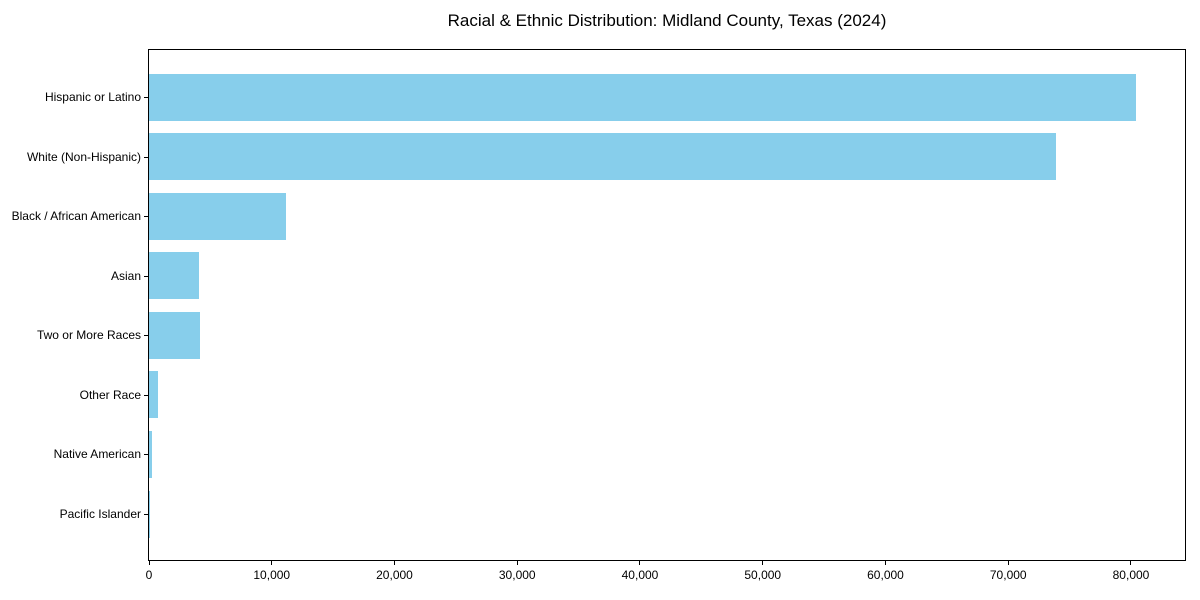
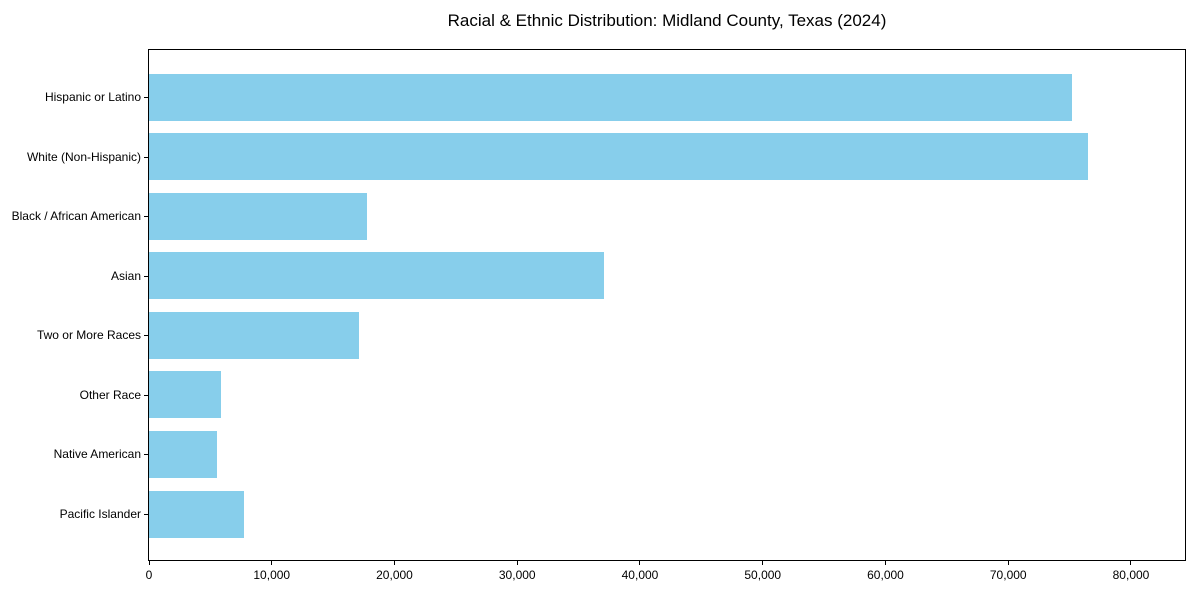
Hispanic or Latino: 80400 -> 75200
White (Non-Hispanic): 73900 -> 76500
Black / African American: 11200 -> 17800
Asian: 4100 -> 37100
Two or More Races: 4200 -> 17100
Other Race: 800 -> 5900
Native American: 300 -> 5500
Pacific Islander: 100 -> 7700
